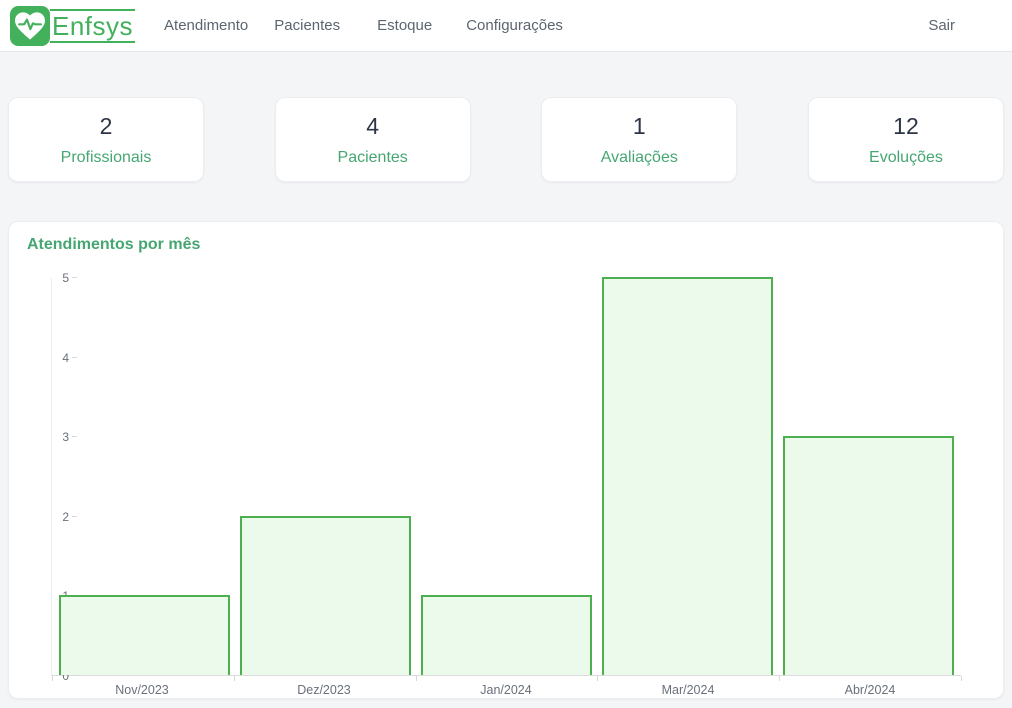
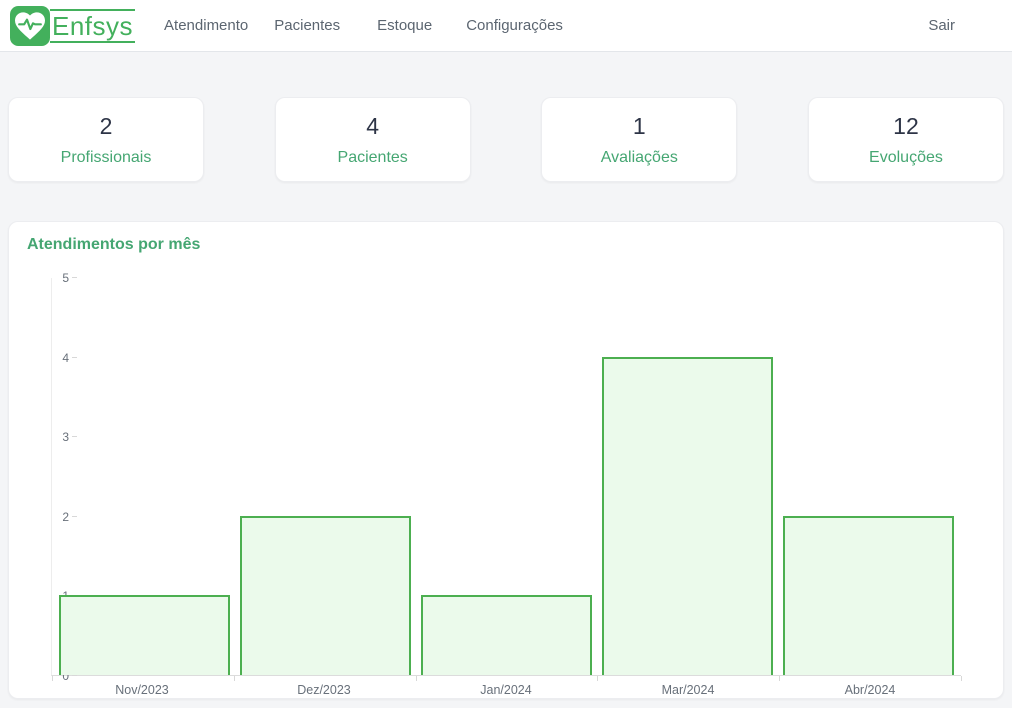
Mar/2024: 5 -> 4
Abr/2024: 3 -> 2
